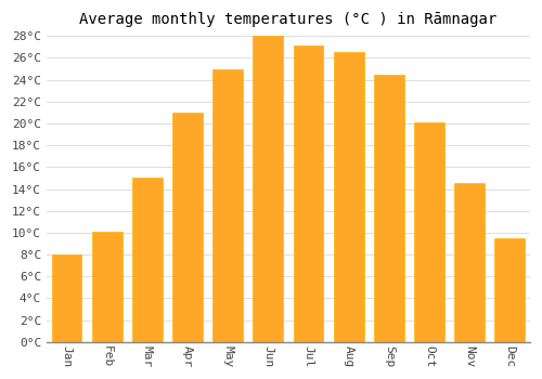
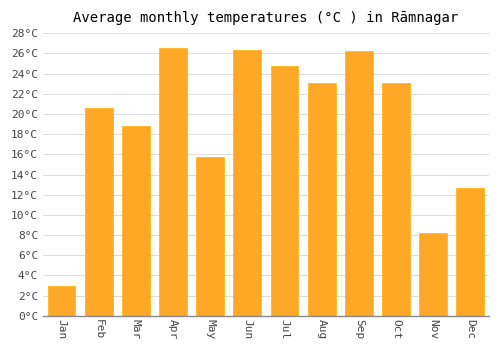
Jan: 8.0°C -> 3.0°C
Feb: 10.1°C -> 20.6°C
Mar: 15.0°C -> 18.8°C
Apr: 21.0°C -> 26.5°C
May: 25.0°C -> 15.7°C
Jun: 28.0°C -> 26.3°C
Jul: 27.1°C -> 24.8°C
Aug: 26.5°C -> 23.1°C
Sep: 24.5°C -> 26.2°C
Oct: 20.1°C -> 23.1°C
Nov: 14.5°C -> 8.2°C
Dec: 9.5°C -> 12.7°C
